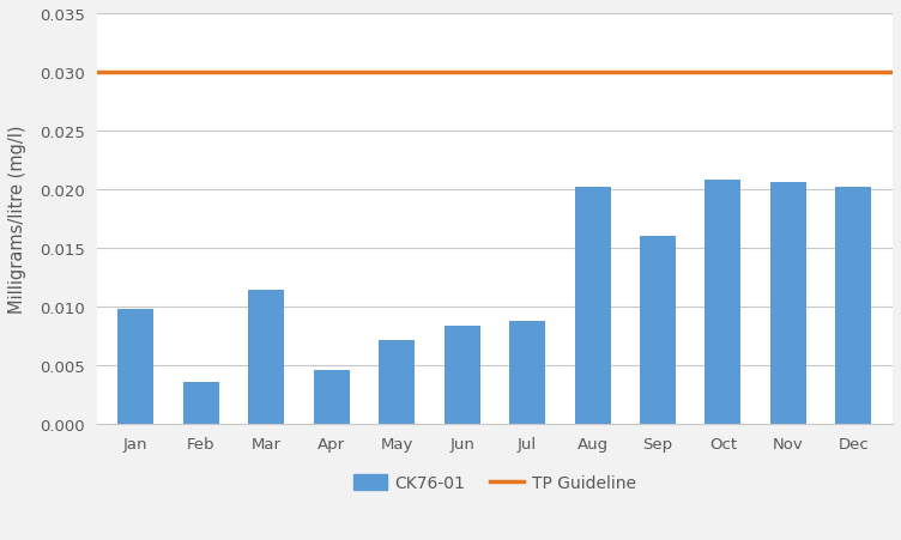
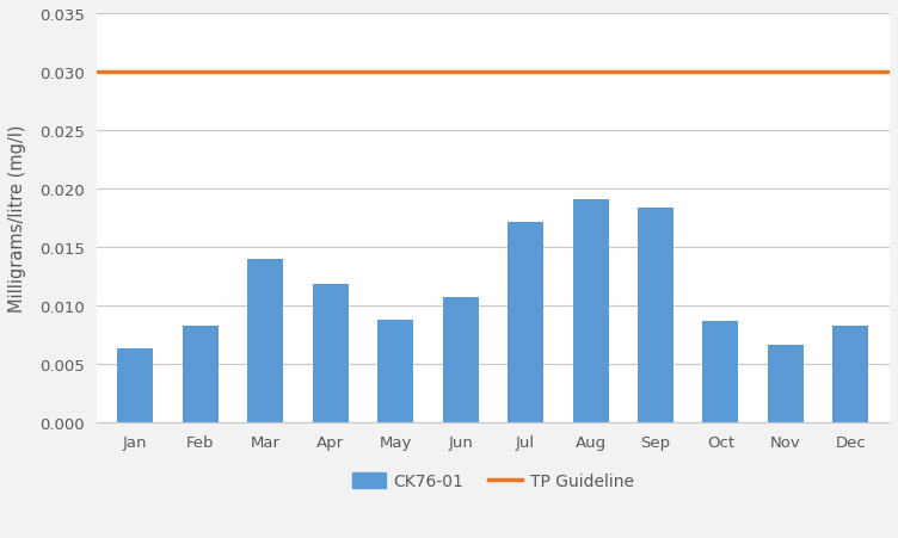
Jan: 0.0098 -> 0.0063
Feb: 0.0036 -> 0.0083
Mar: 0.0114 -> 0.0140
Apr: 0.0046 -> 0.0119
May: 0.0072 -> 0.0088
Jun: 0.0084 -> 0.0107
Jul: 0.0088 -> 0.0172
Aug: 0.0202 -> 0.0191
Sep: 0.0160 -> 0.0184
Oct: 0.0208 -> 0.0087
Nov: 0.0206 -> 0.0067
Dec: 0.0202 -> 0.0083
